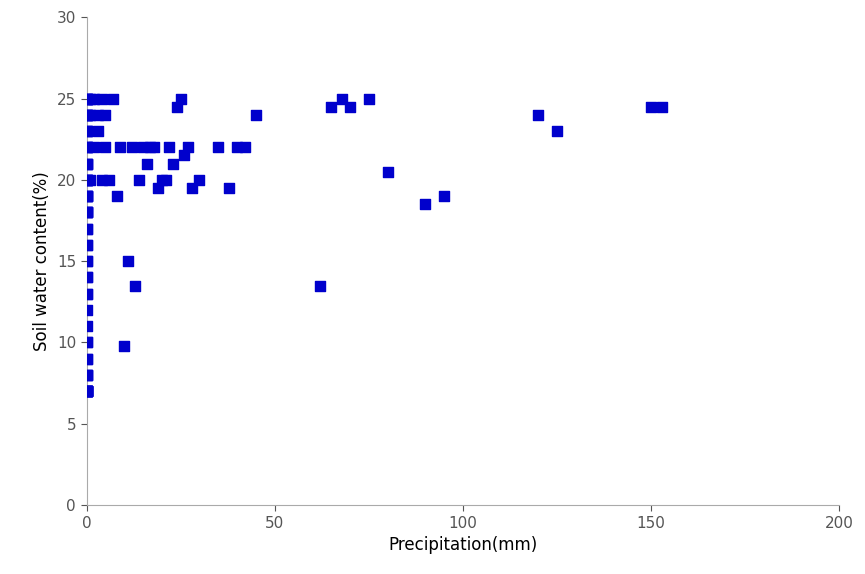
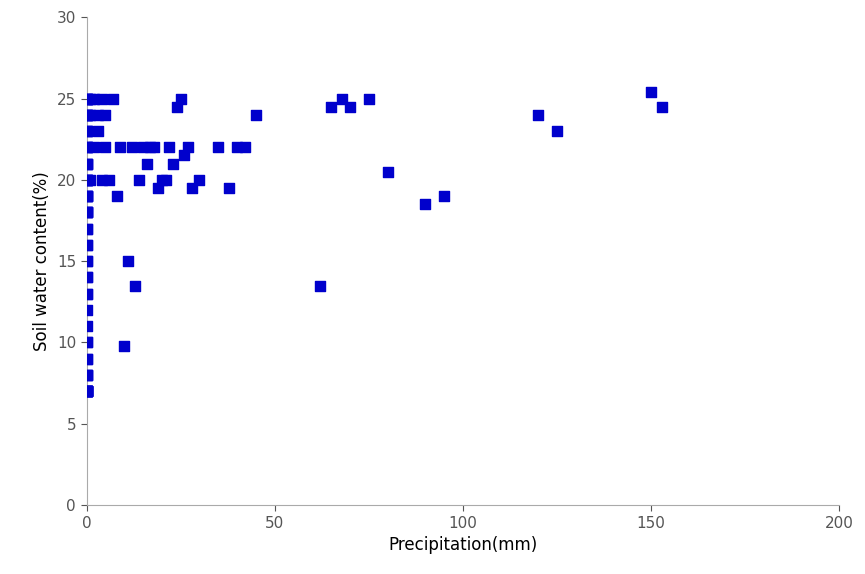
150: 24.5 -> 25.4
